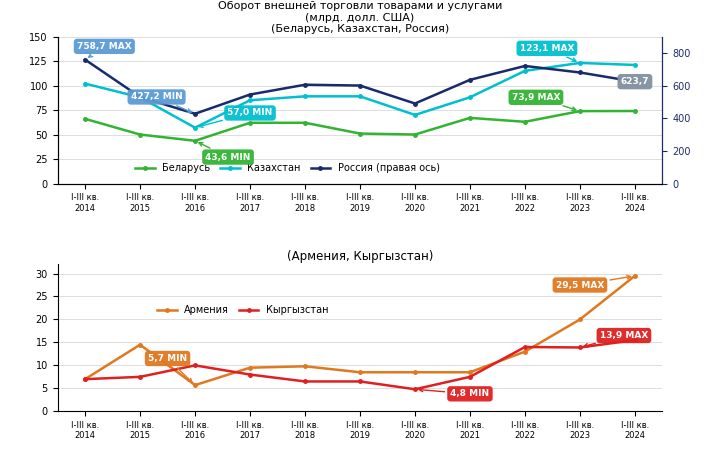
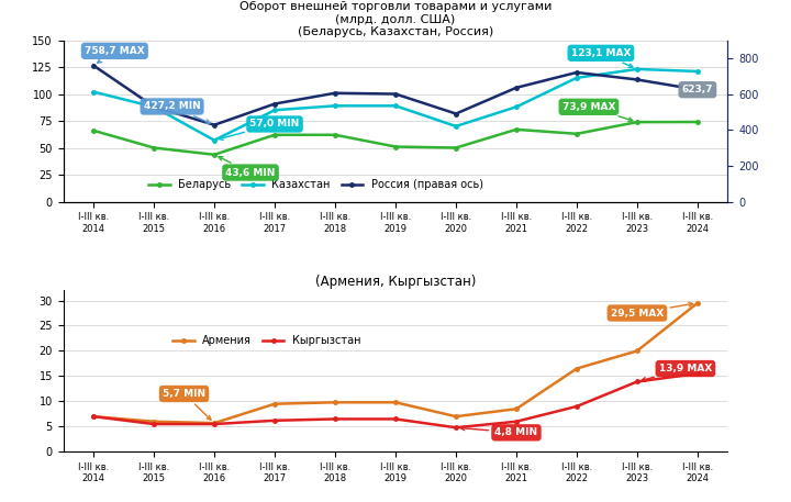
(Армения, Кыргызстан)/Армения/I-III кв. 2015: 14.5 -> 6.0
(Армения, Кыргызстан)/Кыргызстан/I-III кв. 2015: 7.5 -> 5.5
(Армения, Кыргызстан)/Кыргызстан/I-III кв. 2016: 10.0 -> 5.5
(Армения, Кыргызстан)/Кыргызстан/I-III кв. 2017: 8.0 -> 6.2
(Армения, Кыргызстан)/Армения/I-III кв. 2019: 8.5 -> 9.8
(Армения, Кыргызстан)/Армения/I-III кв. 2020: 8.5 -> 7.0
(Армения, Кыргызстан)/Кыргызстан/I-III кв. 2021: 7.5 -> 6.0
(Армения, Кыргызстан)/Армения/I-III кв. 2022: 13.0 -> 16.5
(Армения, Кыргызстан)/Кыргызстан/I-III кв. 2022: 14.0 -> 9.0
